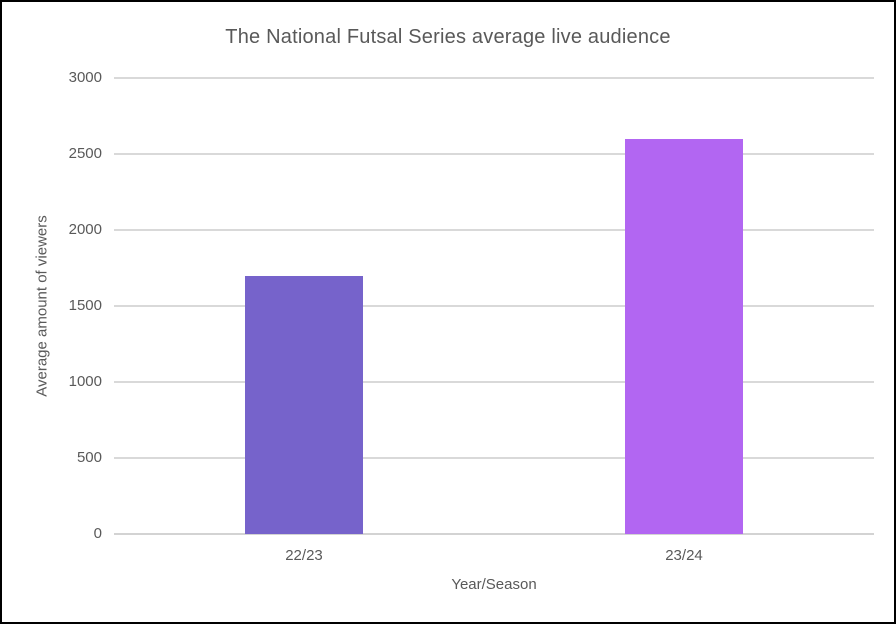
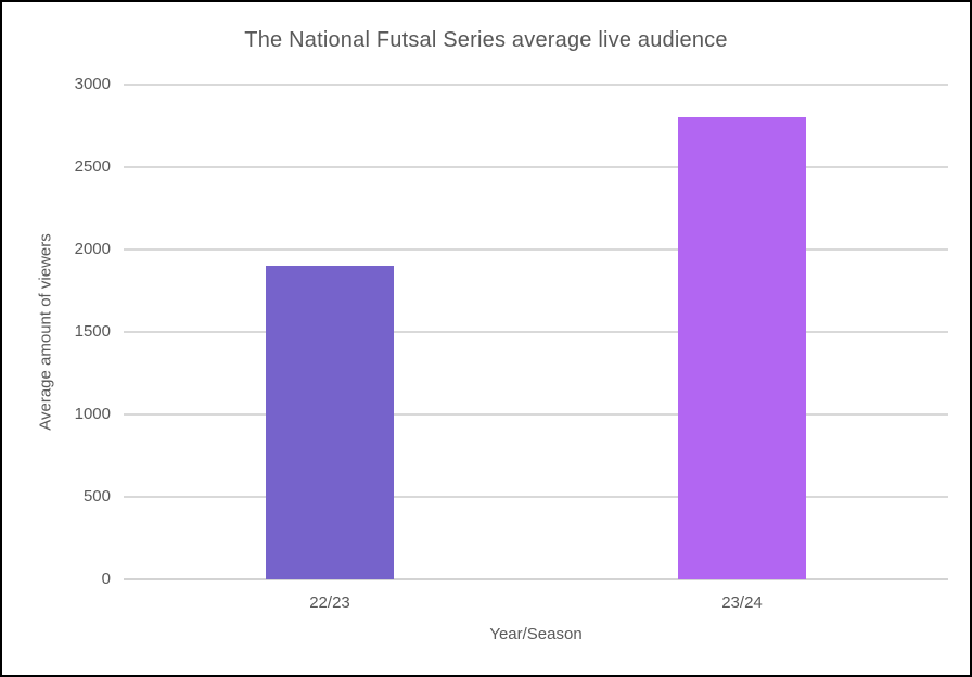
22/23: 1700 -> 1900
23/24: 2600 -> 2800
